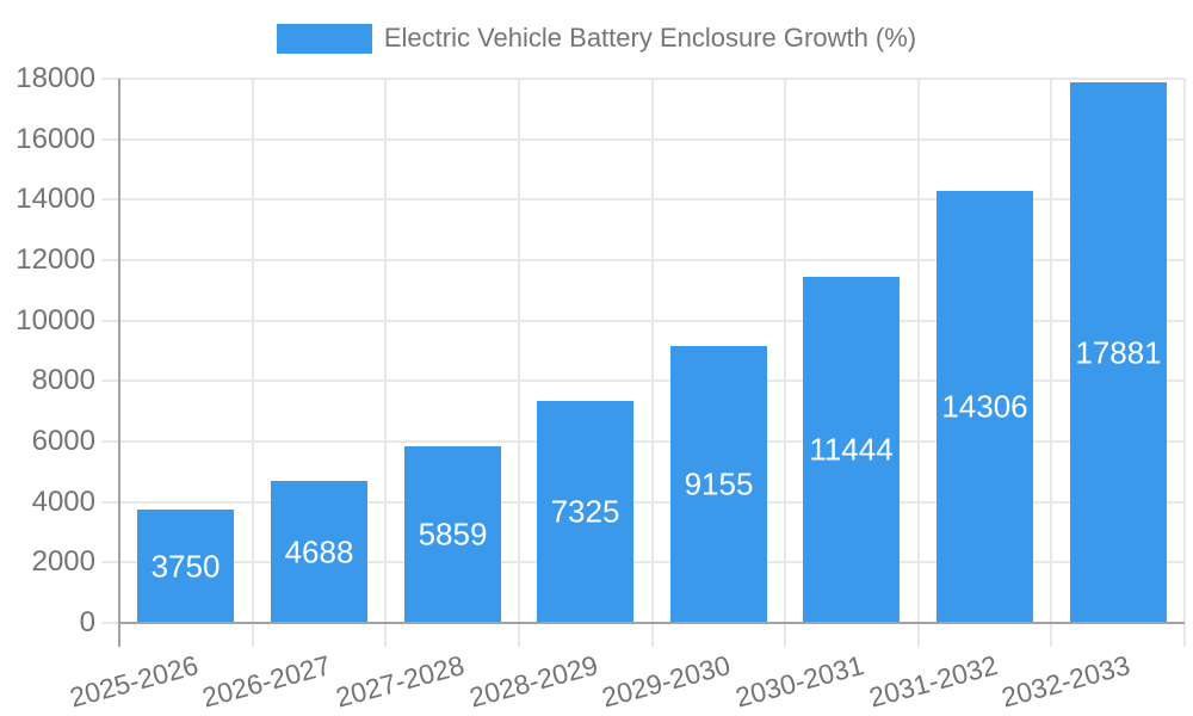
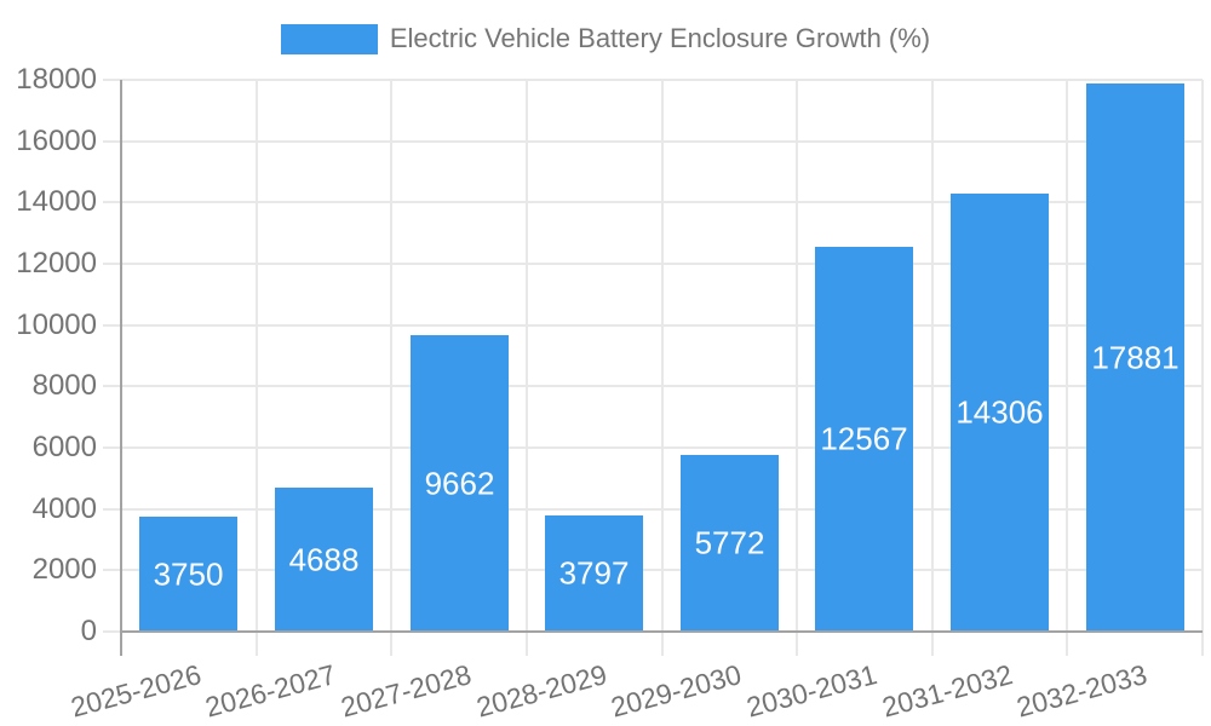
2027-2028: 5859 -> 9662
2028-2029: 7325 -> 3797
2029-2030: 9155 -> 5772
2030-2031: 11444 -> 12567
